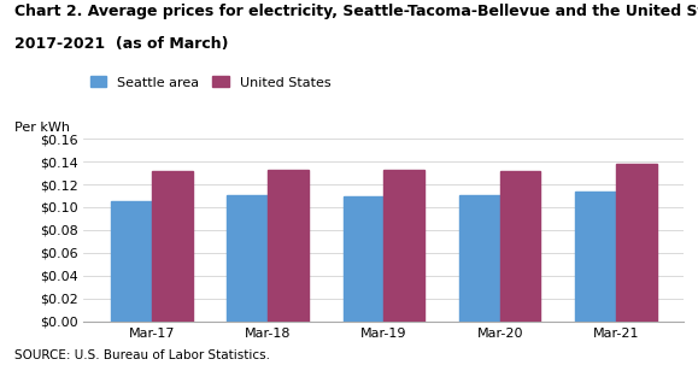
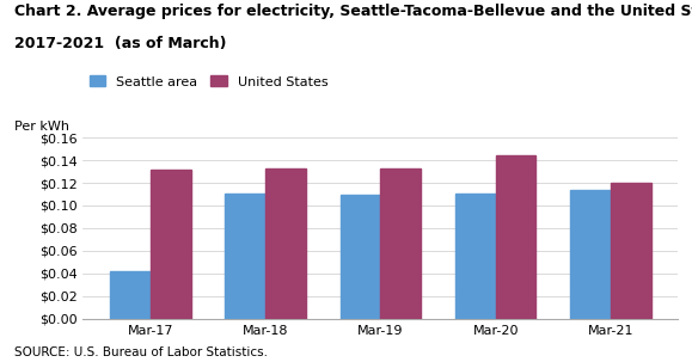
Seattle area/Mar-17: $0.105 -> $0.042
United States/Mar-20: $0.132 -> $0.144
United States/Mar-21: $0.138 -> $0.120
